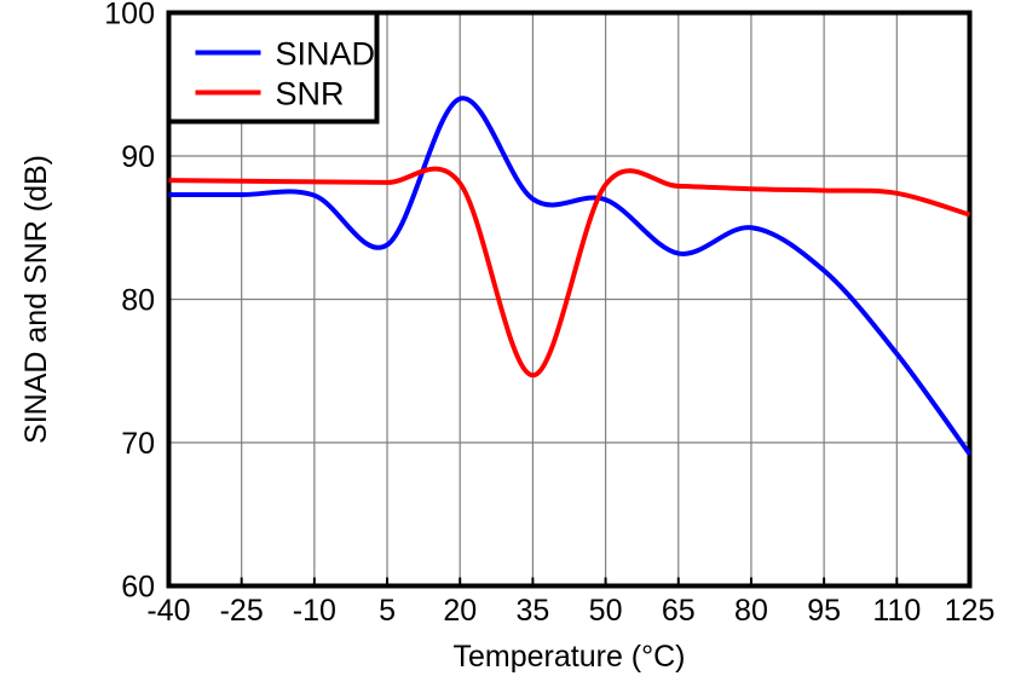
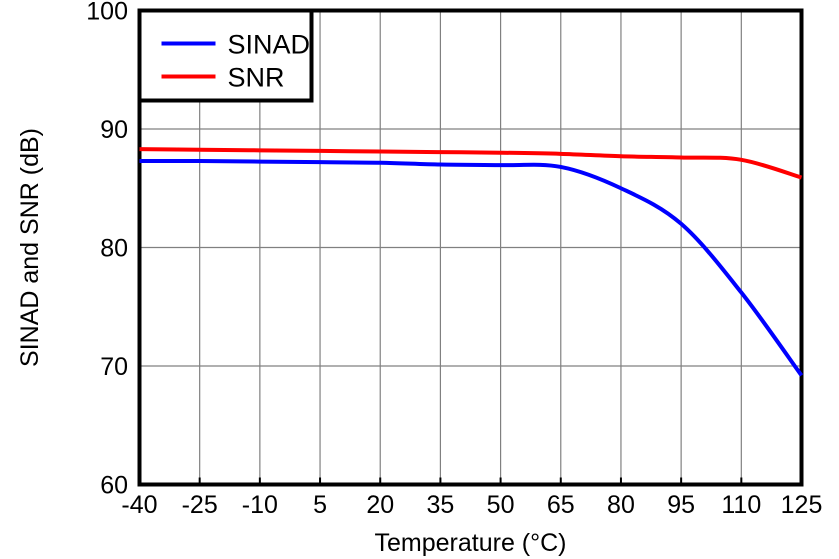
SINAD/5: 83.8 -> 87.2
SINAD/20: 94.0 -> 87.2
SNR/35: 74.7 -> 88.0
SINAD/65: 83.2 -> 86.8
